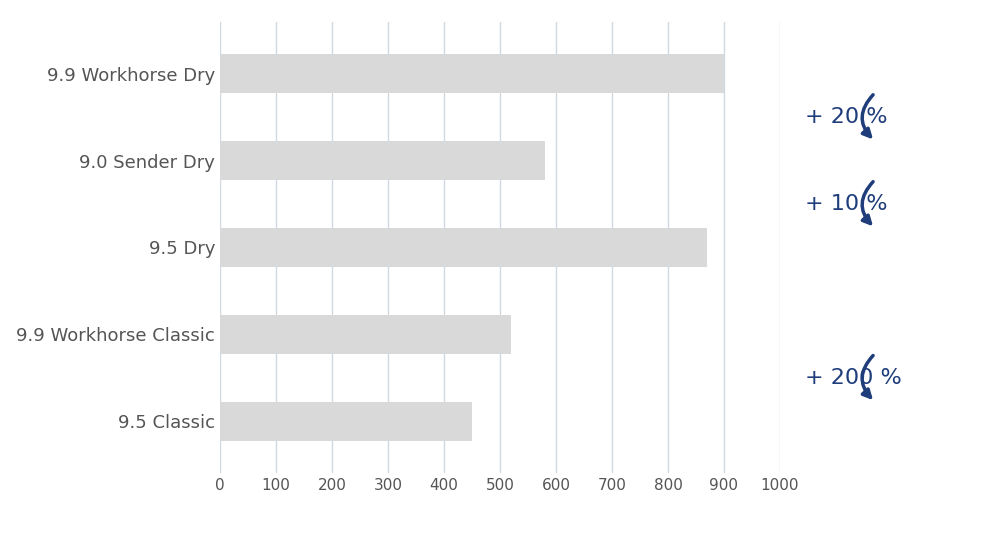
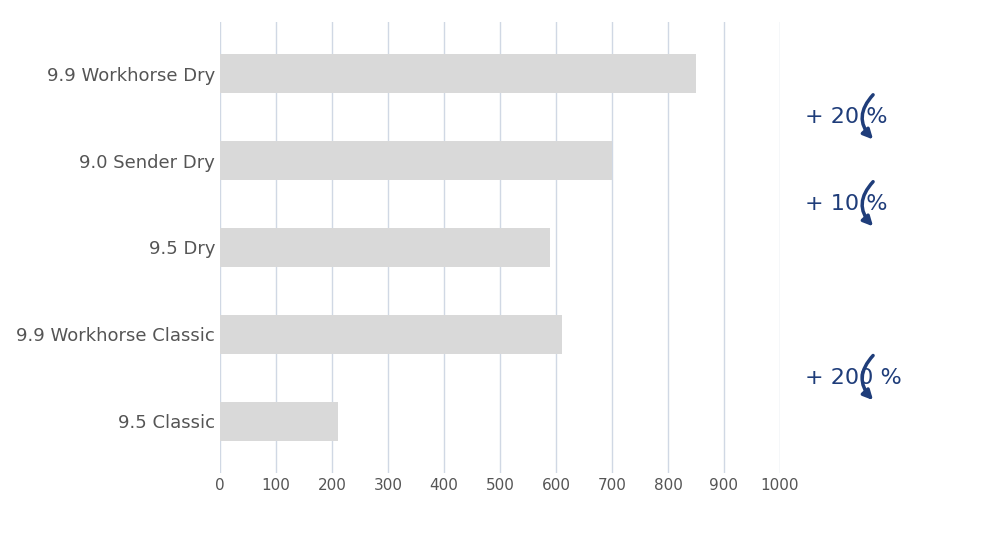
9.9 Workhorse Dry: 900 -> 850
9.0 Sender Dry: 580 -> 700
9.5 Dry: 870 -> 590
9.9 Workhorse Classic: 520 -> 610
9.5 Classic: 450 -> 210
